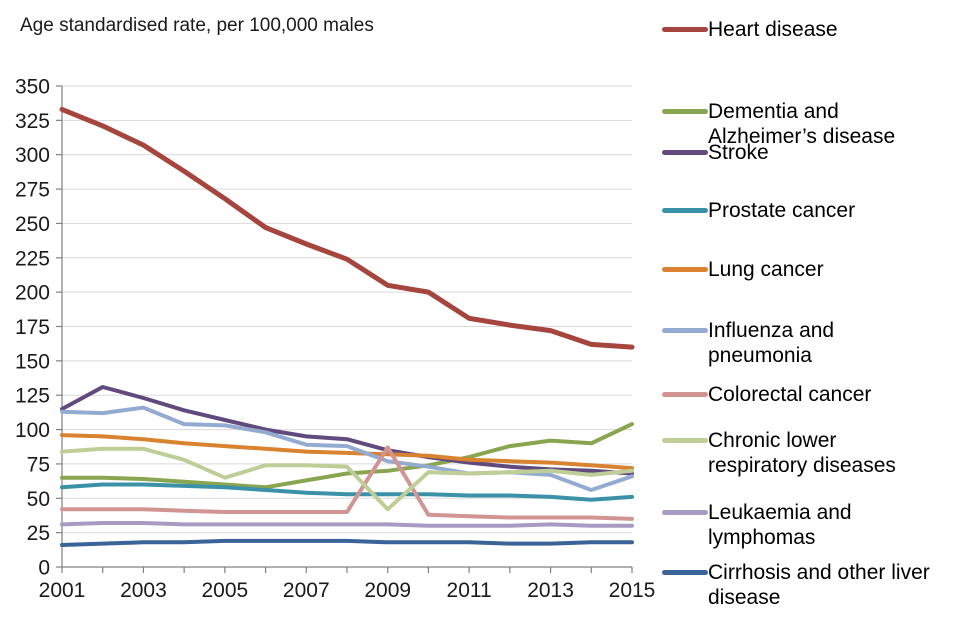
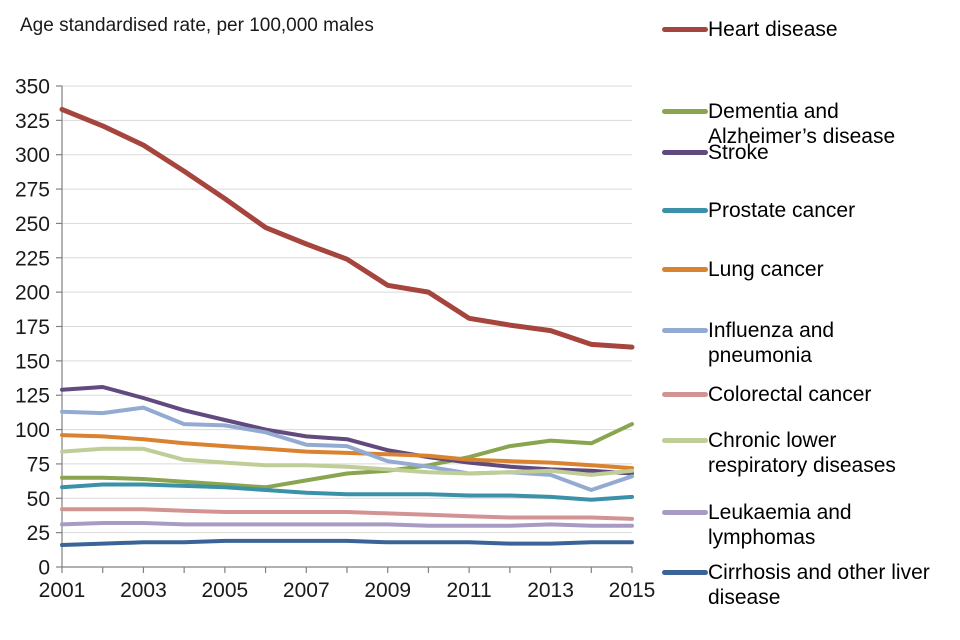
Stroke/2001: 115 -> 129
Chronic lower respiratory diseases/2005: 65 -> 76
Colorectal cancer/2009: 87 -> 39
Chronic lower respiratory diseases/2009: 42 -> 71
